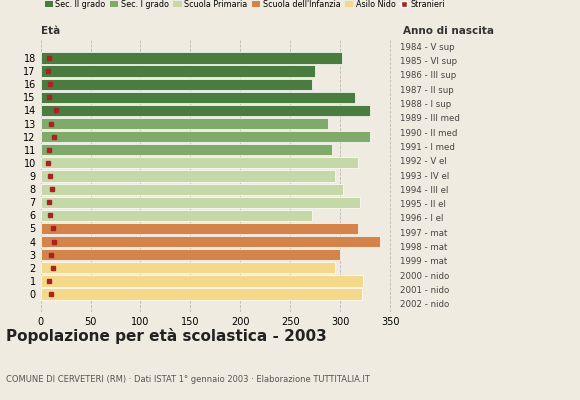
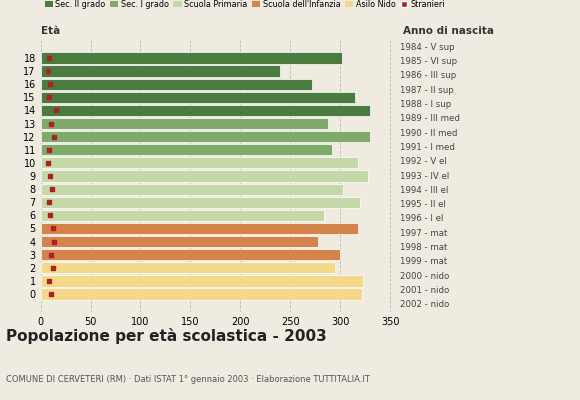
17: 275 -> 240
9: 295 -> 328
6: 272 -> 284
4: 340 -> 278
